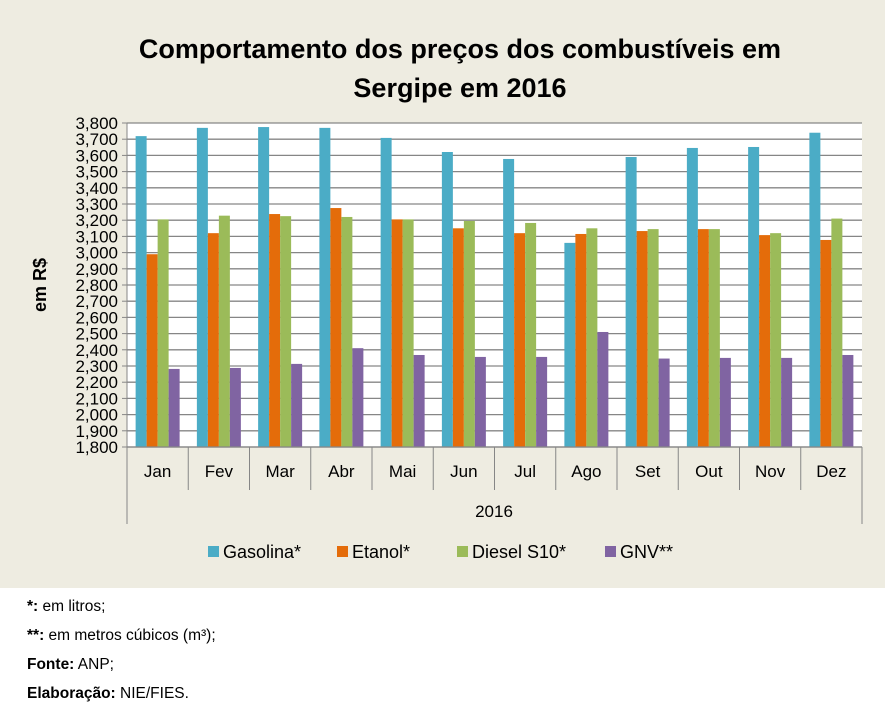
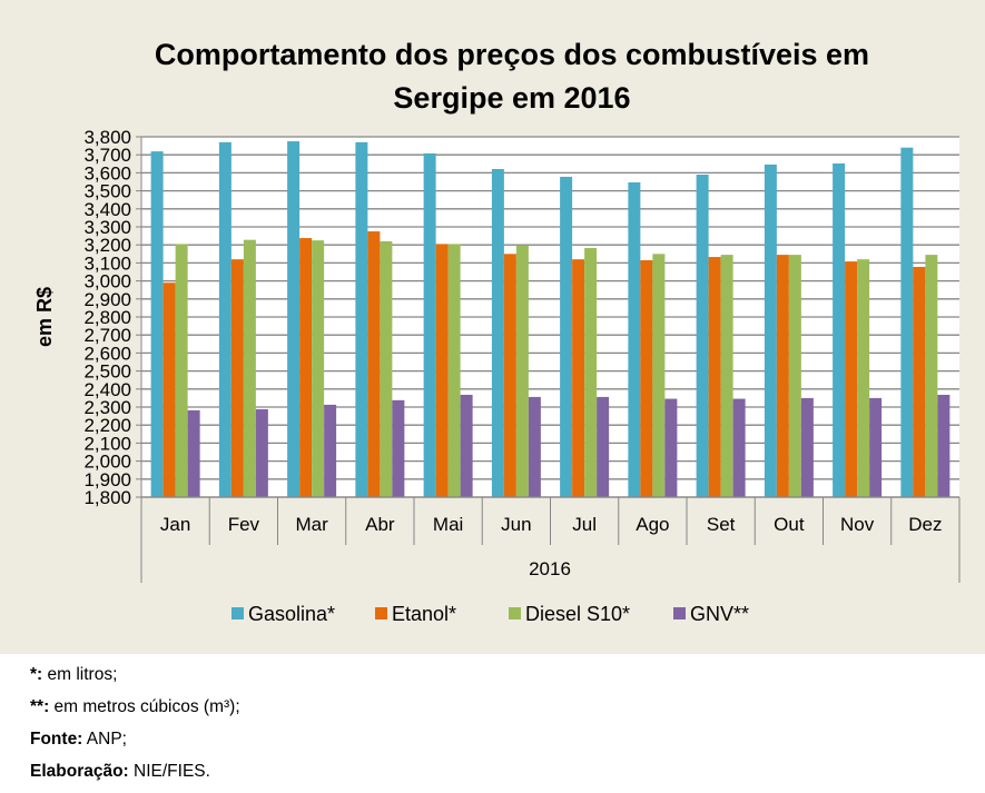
GNV**/Abr: 2,41 -> 2,34
Gasolina*/Ago: 3,06 -> 3,55
GNV**/Ago: 2,51 -> 2,35
Diesel S10*/Dez: 3,21 -> 3,15
